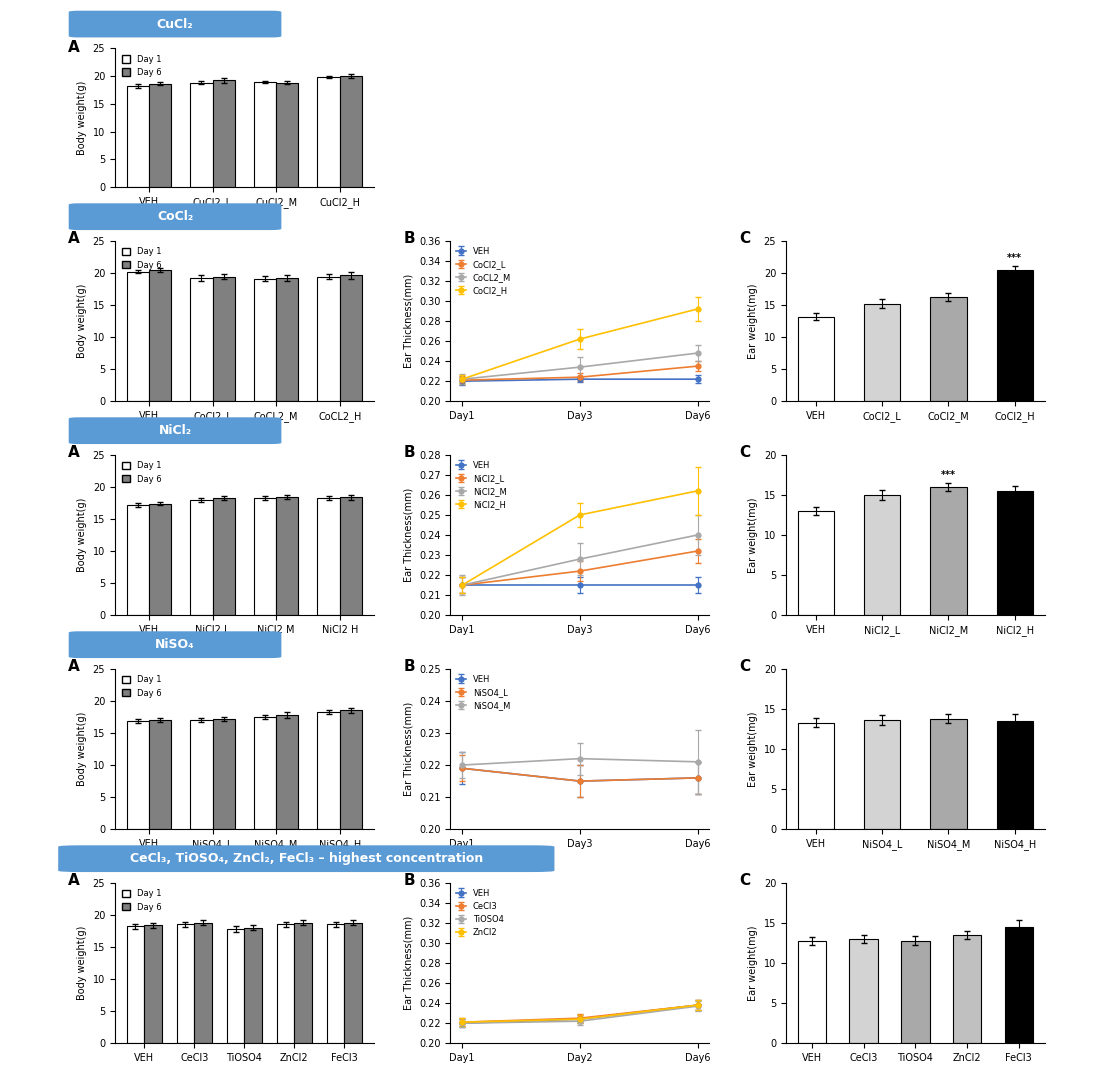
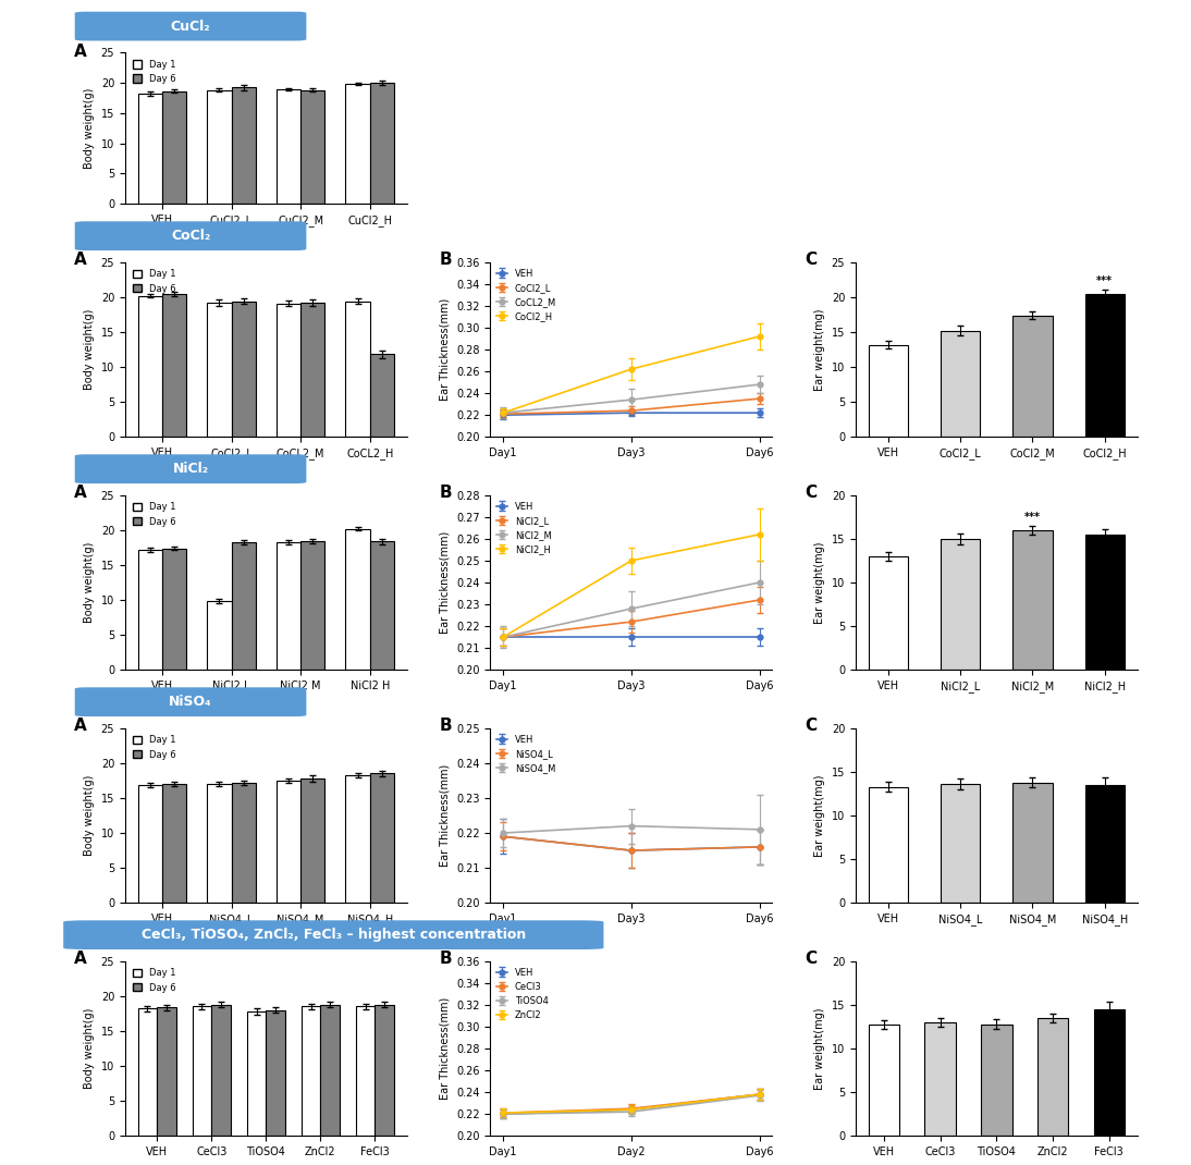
Day 6/CoCL2_H: 19.6 -> 11.8
CoCl2_M: 16.2 -> 17.4
Day 1/NiCl2 L: 18.0 -> 9.8
Day 1/NiCl2 H: 18.2 -> 20.2
